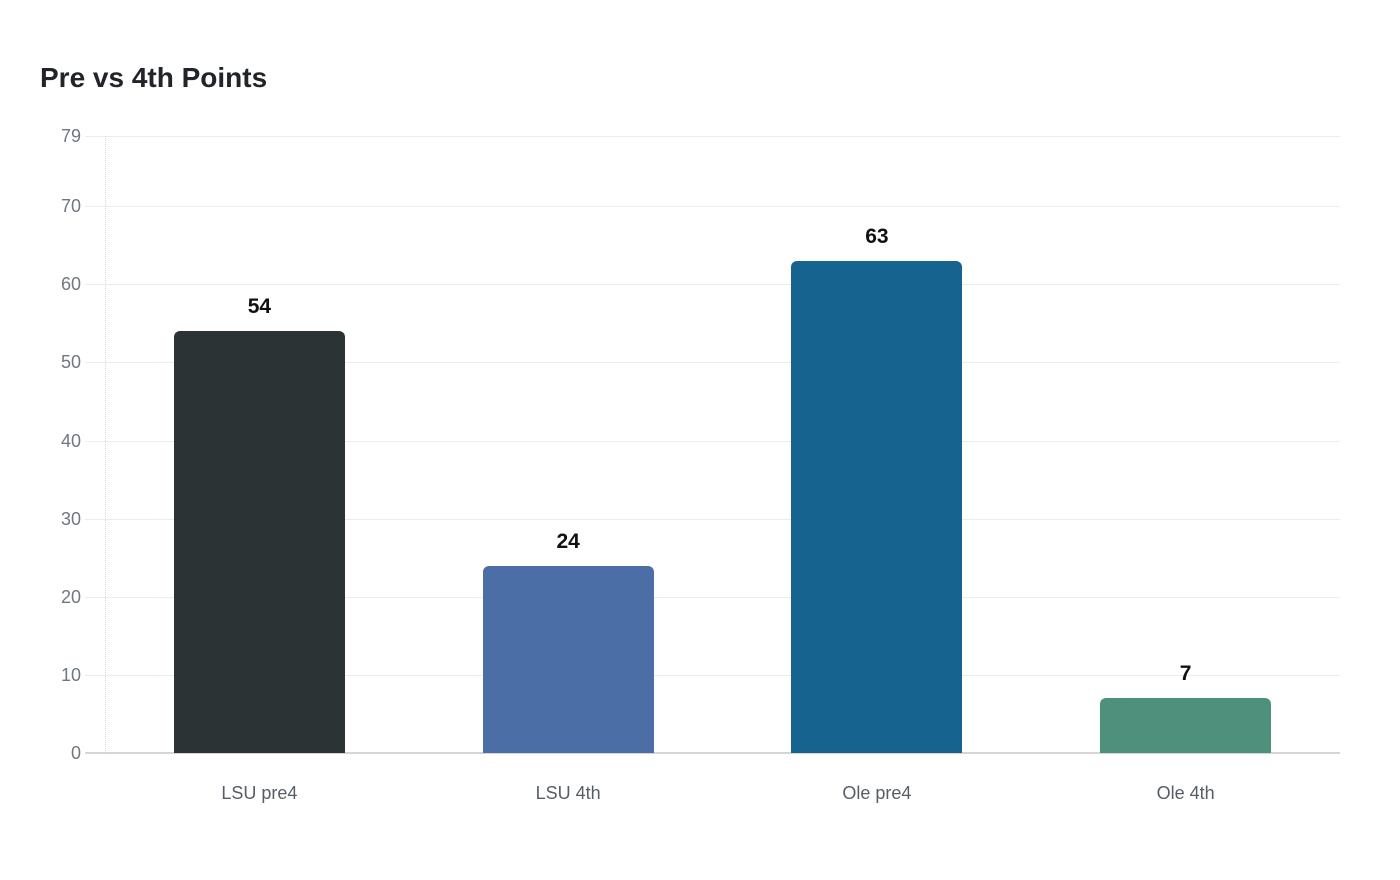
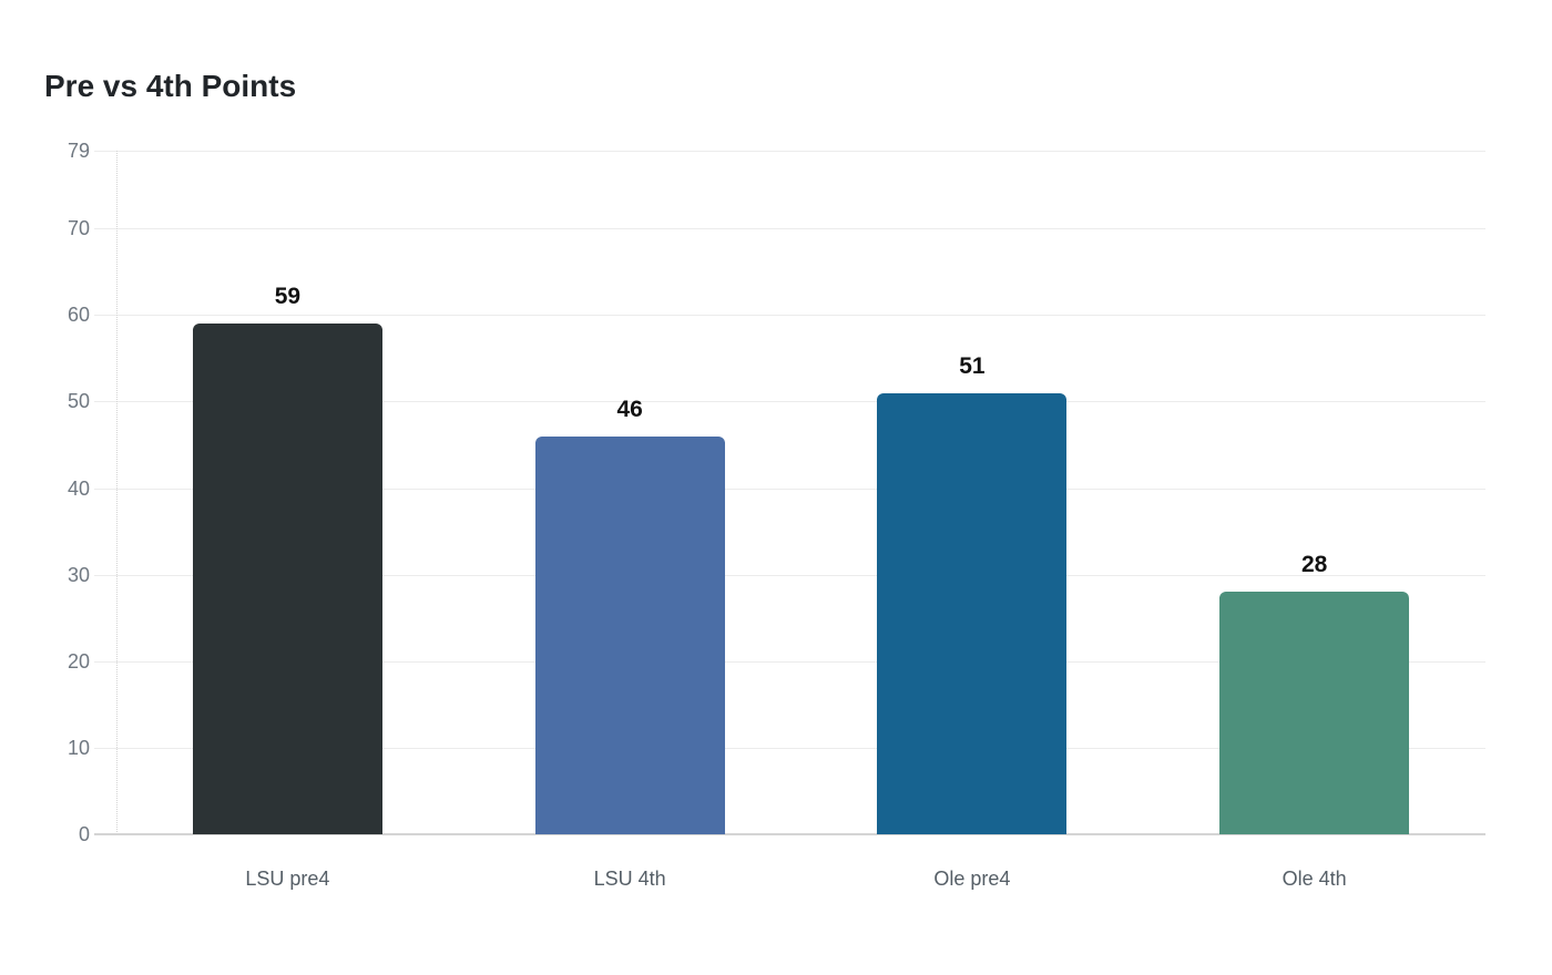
LSU pre4: 54 -> 59
LSU 4th: 24 -> 46
Ole pre4: 63 -> 51
Ole 4th: 7 -> 28
